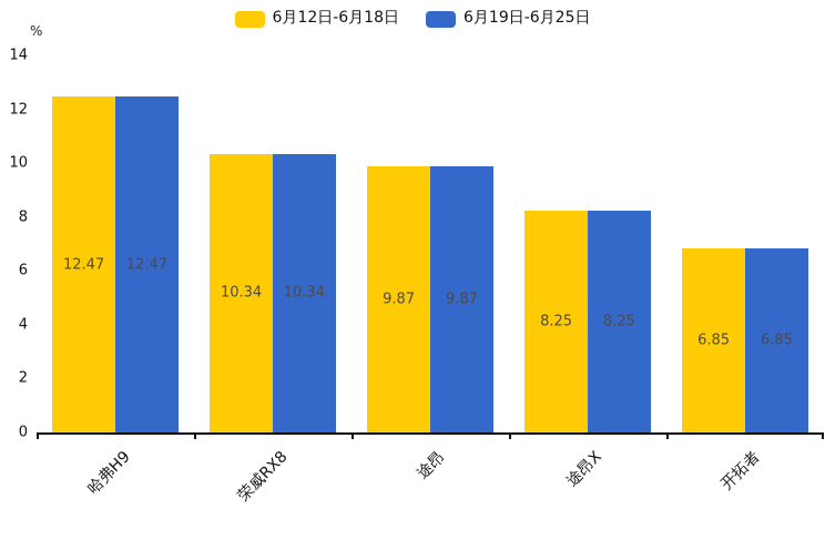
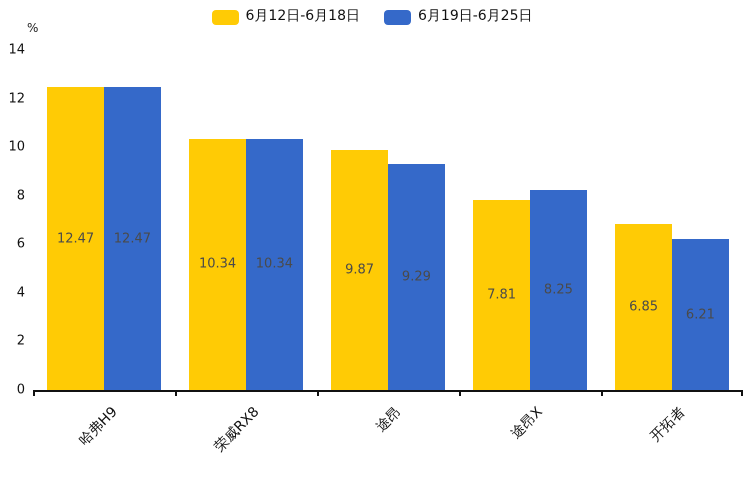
6月19日-6月25日/途昂: 9.87 -> 9.29
6月12日-6月18日/途昂X: 8.25 -> 7.81
6月19日-6月25日/开拓者: 6.85 -> 6.21
